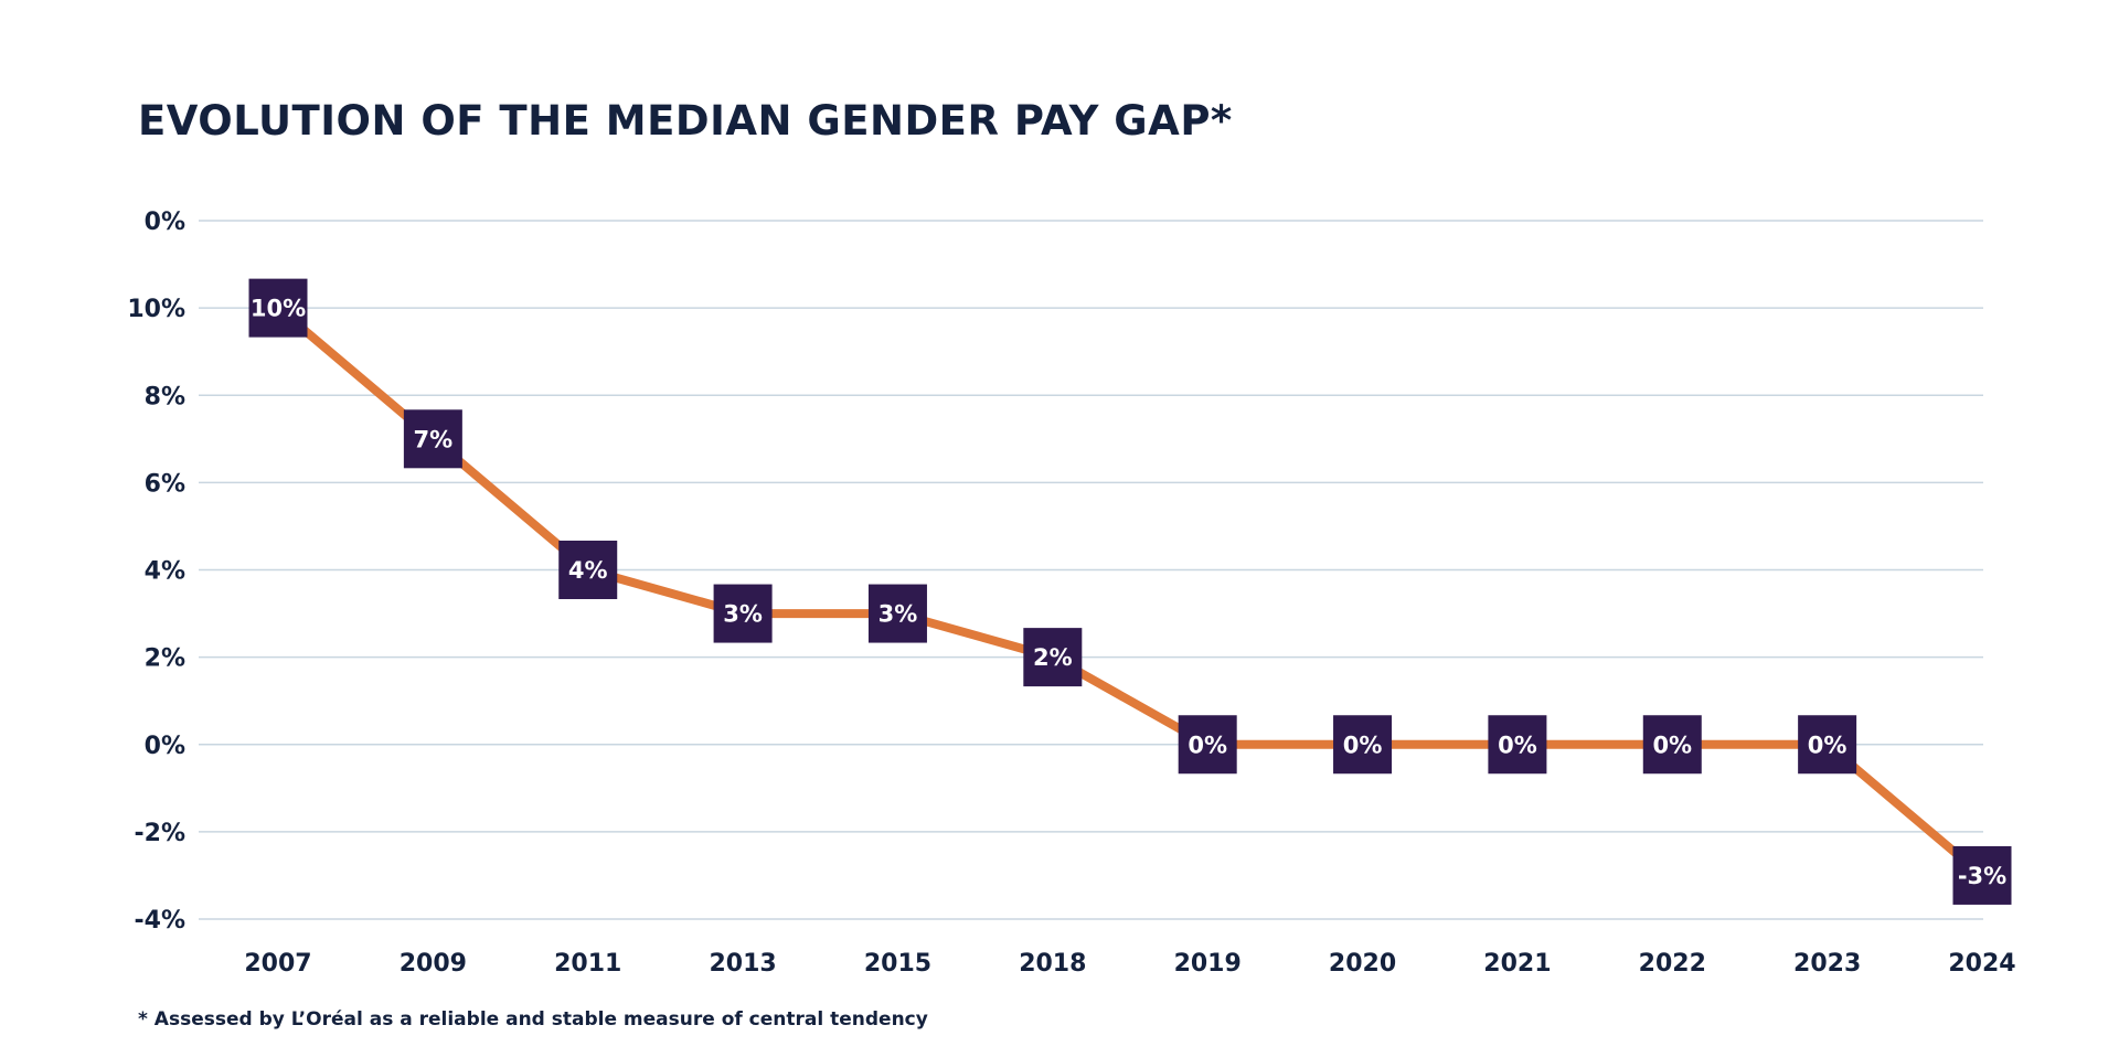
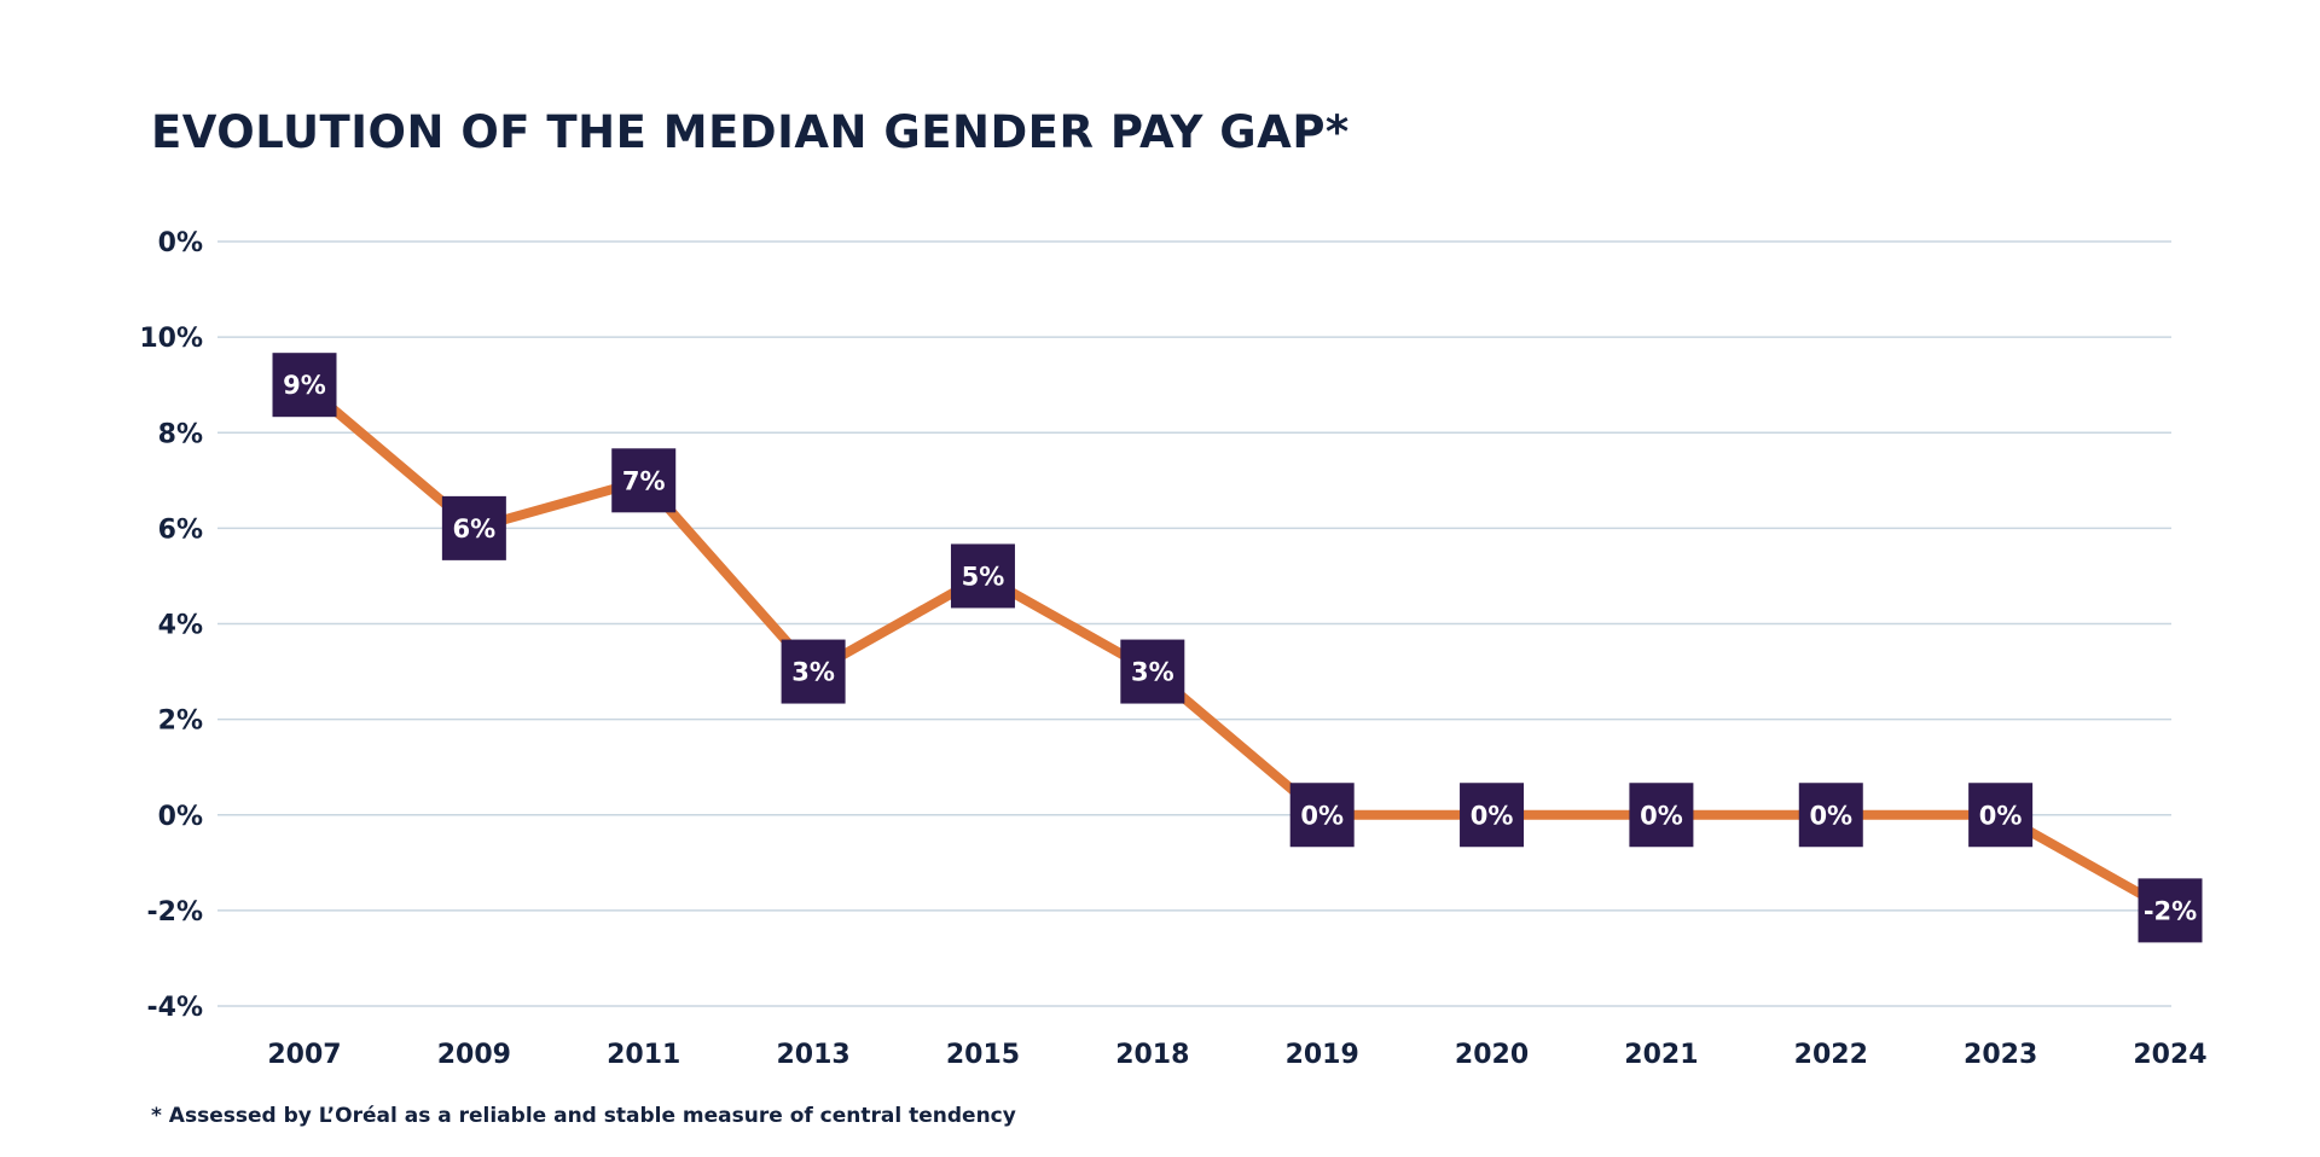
2007: 10% -> 9%
2009: 7% -> 6%
2011: 4% -> 7%
2015: 3% -> 5%
2018: 2% -> 3%
2024: -3% -> -2%
